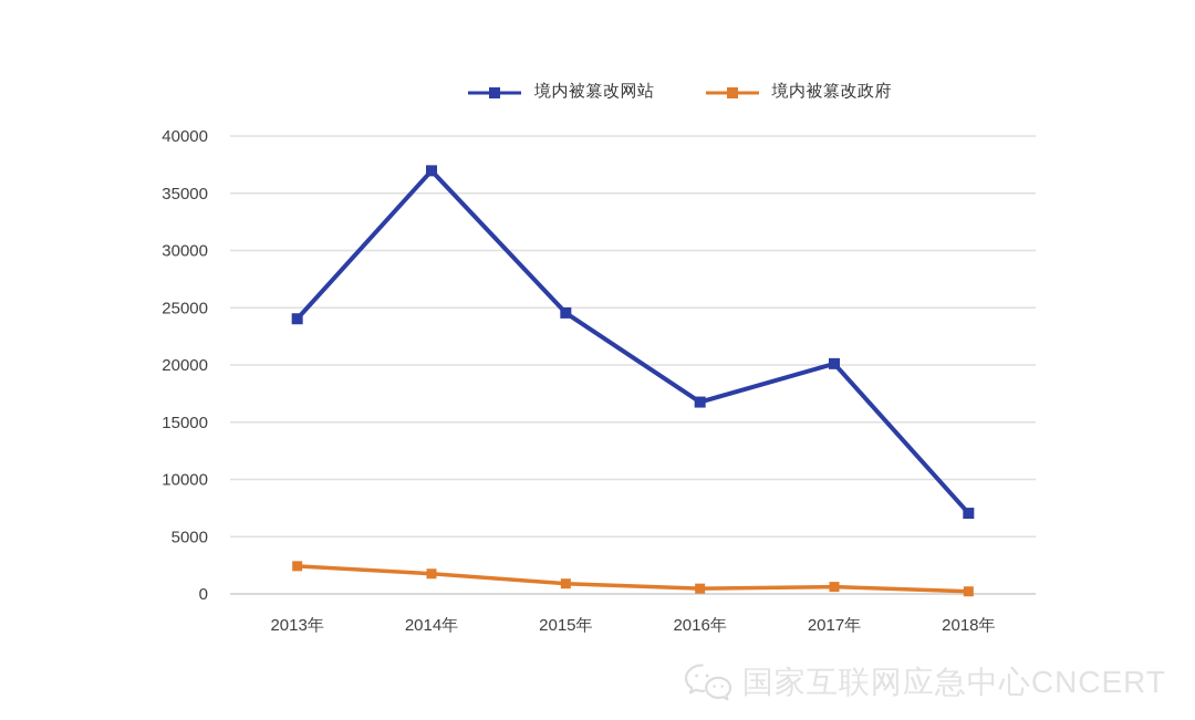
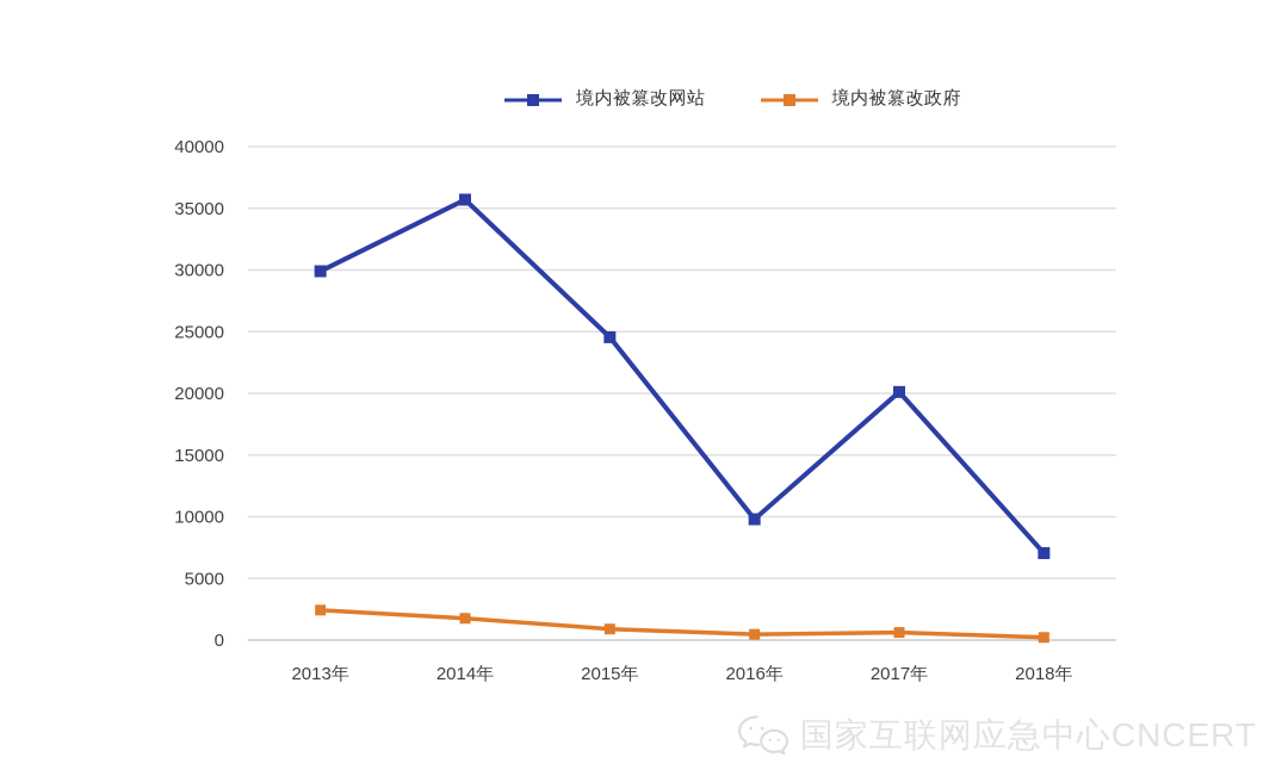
境内被篡改网站/2013年: 24000 -> 29900
境内被篡改网站/2014年: 37000 -> 35700
境内被篡改网站/2016年: 16800 -> 9800
